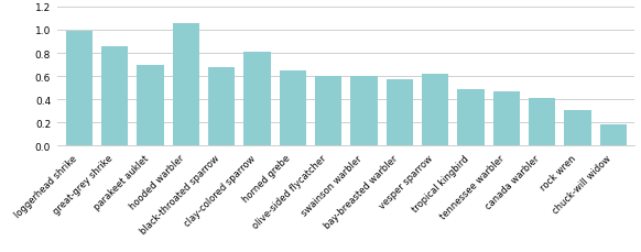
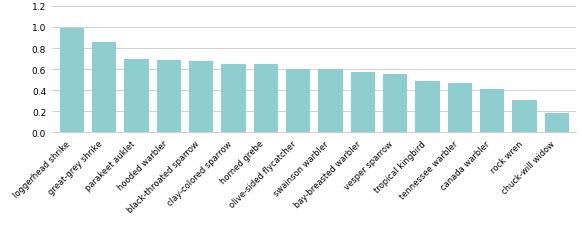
hooded warbler: 1.06 -> 0.69
clay-colored sparrow: 0.81 -> 0.65
vesper sparrow: 0.62 -> 0.56
